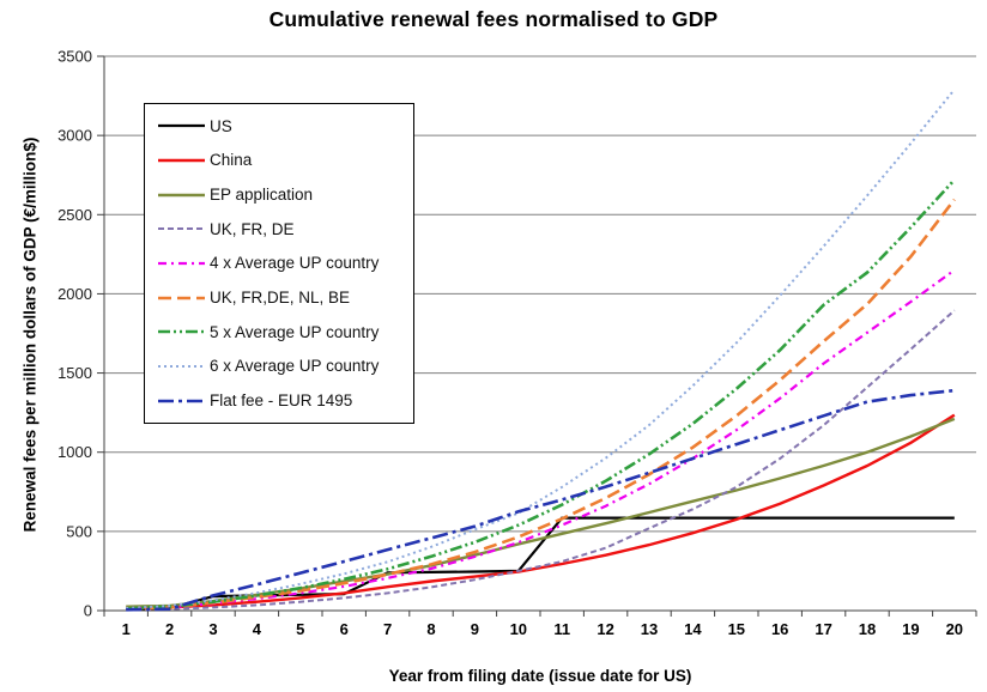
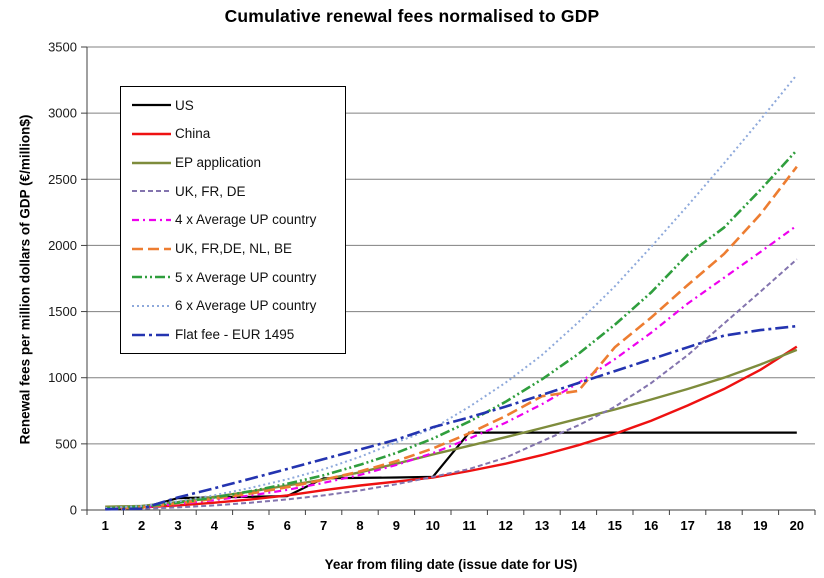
UK, FR,DE, NL, BE/14: 1030 -> 900
